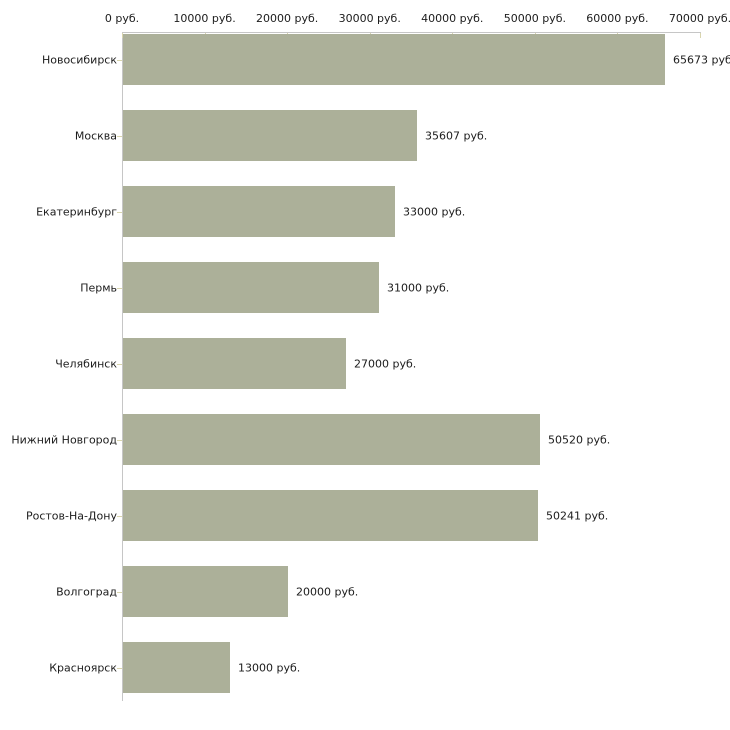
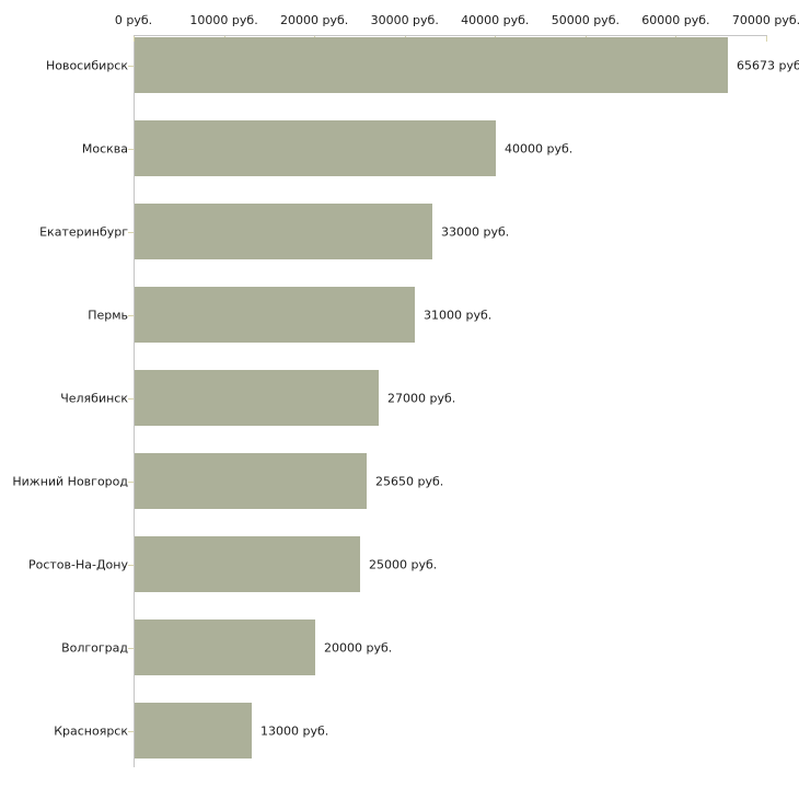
Москва: 35607 -> 40000
Нижний Новгород: 50520 -> 25650
Ростов-На-Дону: 50241 -> 25000
